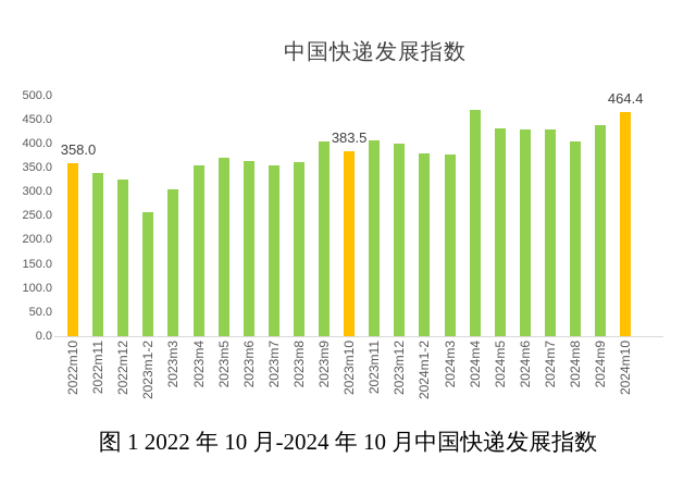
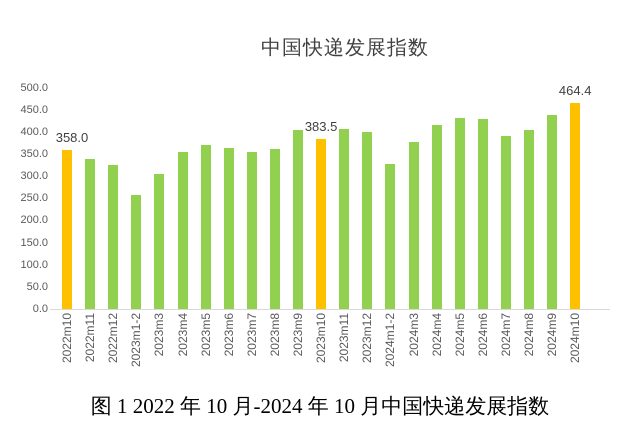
2024m1-2: 380 -> 330
2024m4: 470 -> 420
2024m7: 430 -> 390
